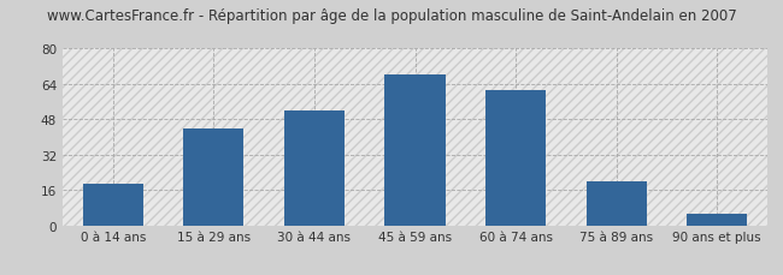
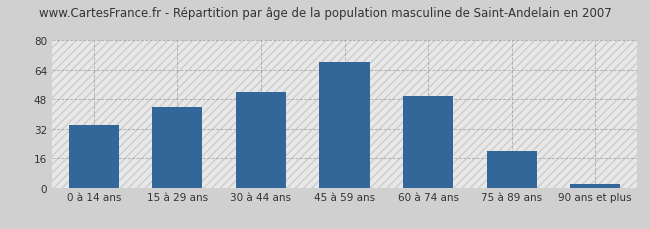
0 à 14 ans: 19 -> 34
60 à 74 ans: 61 -> 50
90 ans et plus: 5 -> 2
